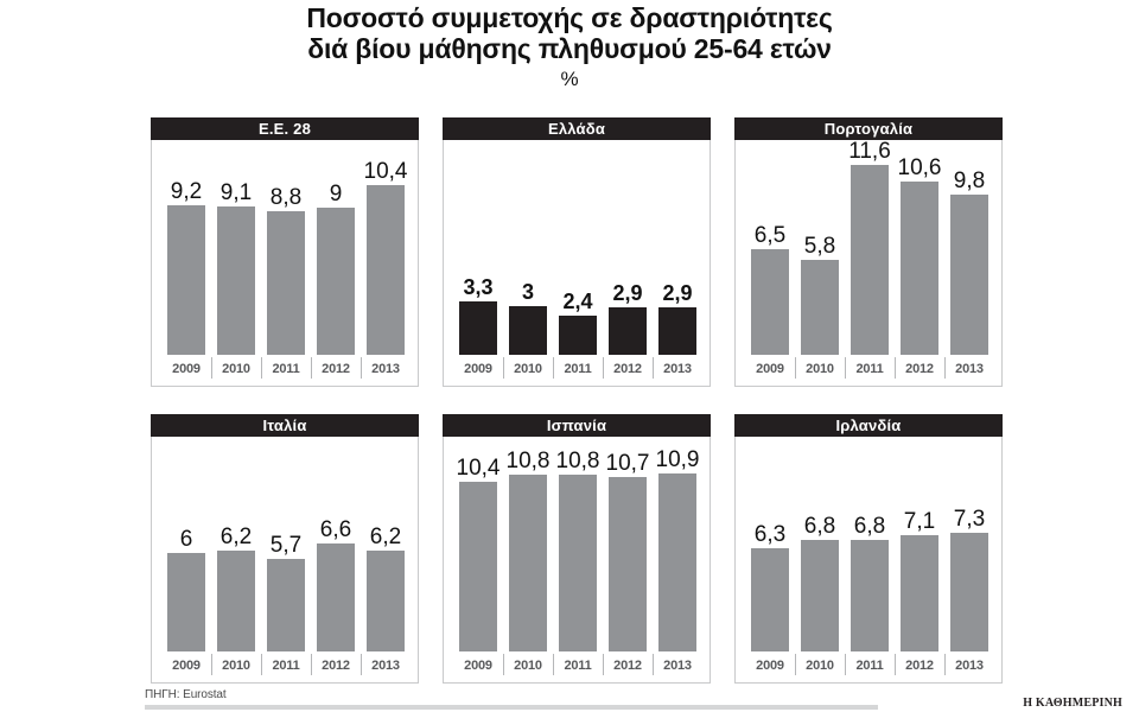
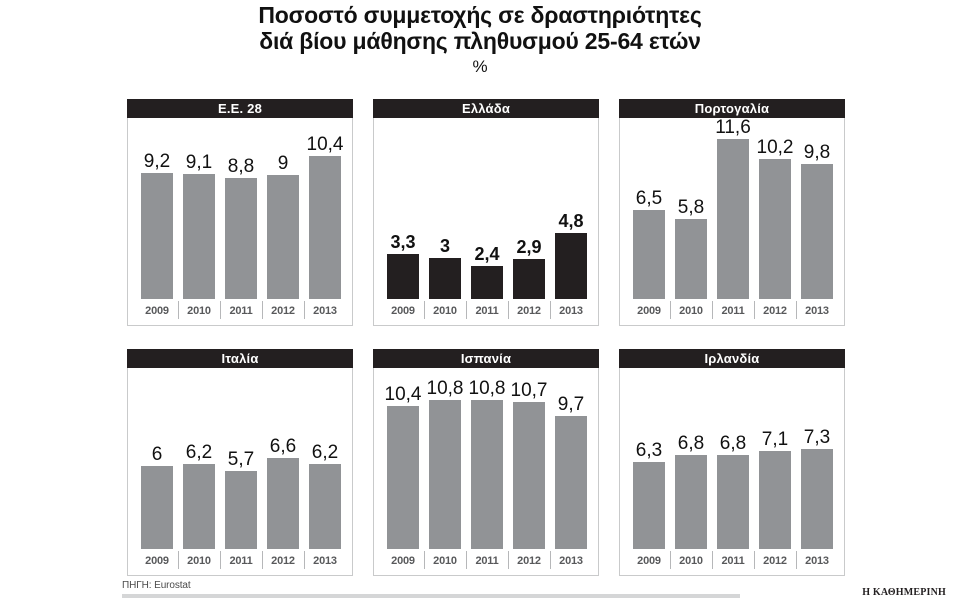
Ελλάδα/2013: 2,9 -> 4,8
Πορτογαλία/2012: 10,6 -> 10,2
Ισπανία/2013: 10,9 -> 9,7
